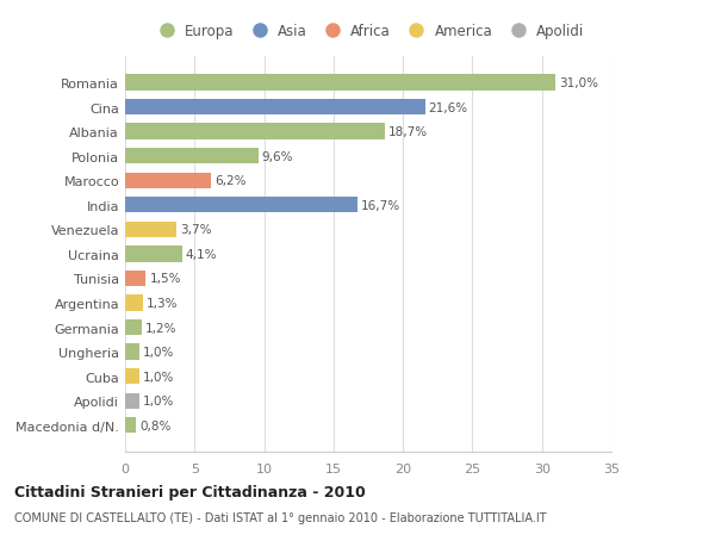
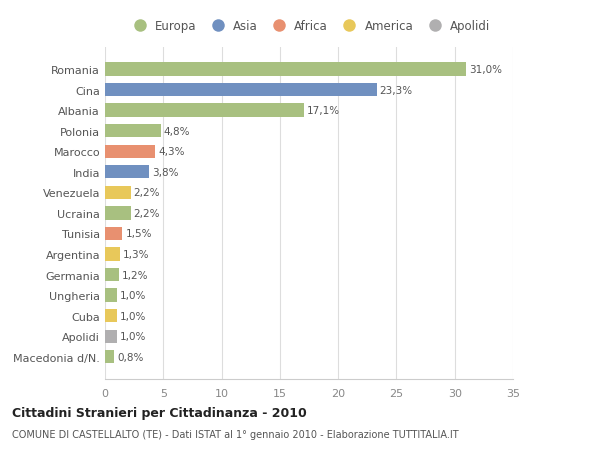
Cina: 21,6% -> 23,3%
Albania: 18,7% -> 17,1%
Polonia: 9,6% -> 4,8%
Marocco: 6,2% -> 4,3%
India: 16,7% -> 3,8%
Venezuela: 3,7% -> 2,2%
Ucraina: 4,1% -> 2,2%
